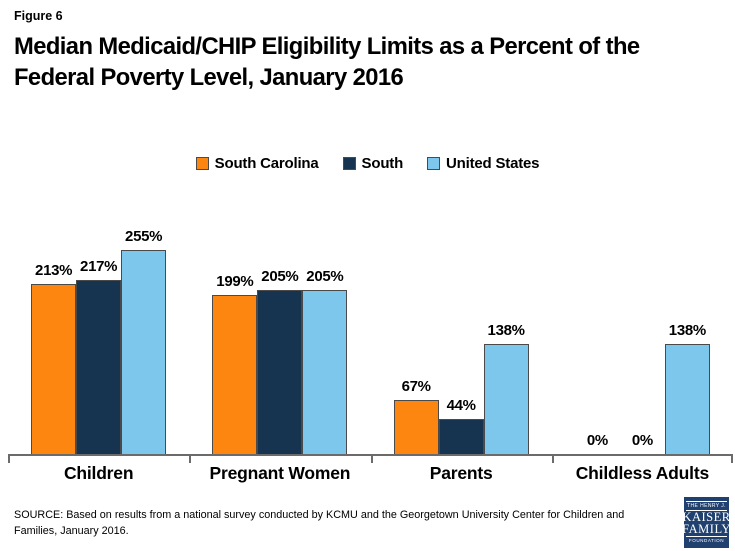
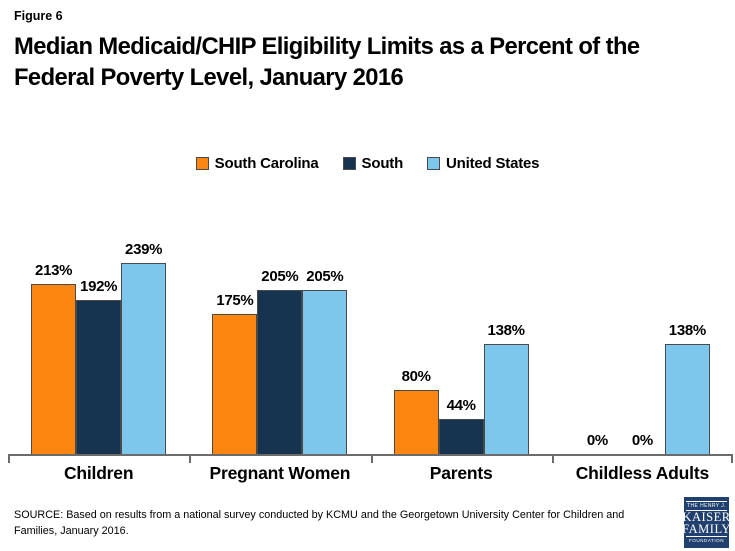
South/Children: 217% -> 192%
United States/Children: 255% -> 239%
South Carolina/Pregnant Women: 199% -> 175%
South Carolina/Parents: 67% -> 80%
